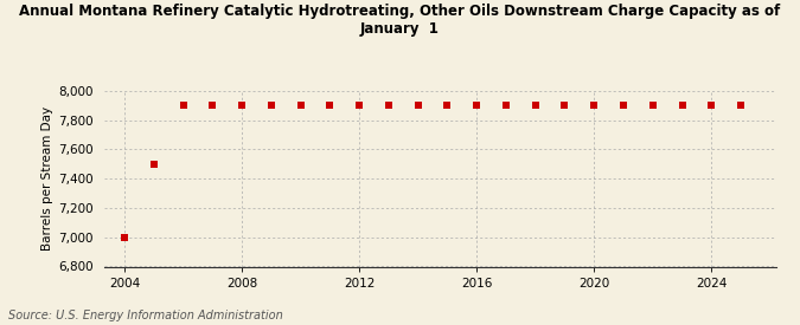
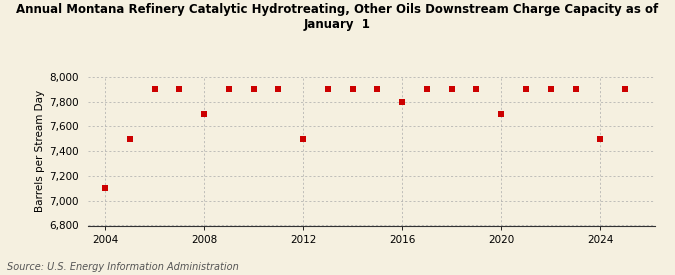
2004: 7,000 -> 7,100
2008: 7,900 -> 7,700
2012: 7,900 -> 7,500
2016: 7,900 -> 7,800
2020: 7,900 -> 7,700
2024: 7,900 -> 7,500
